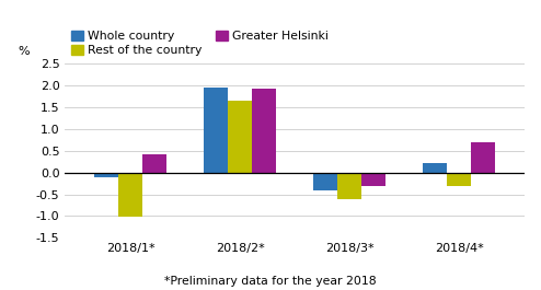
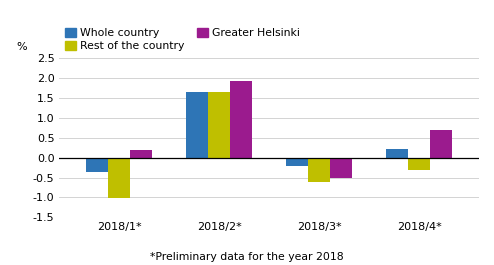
Whole country/2018/1*: -0.12 -> -0.35
Greater Helsinki/2018/1*: 0.42 -> 0.20
Whole country/2018/2*: 1.95 -> 1.65
Whole country/2018/3*: -0.42 -> -0.20
Greater Helsinki/2018/3*: -0.30 -> -0.50
